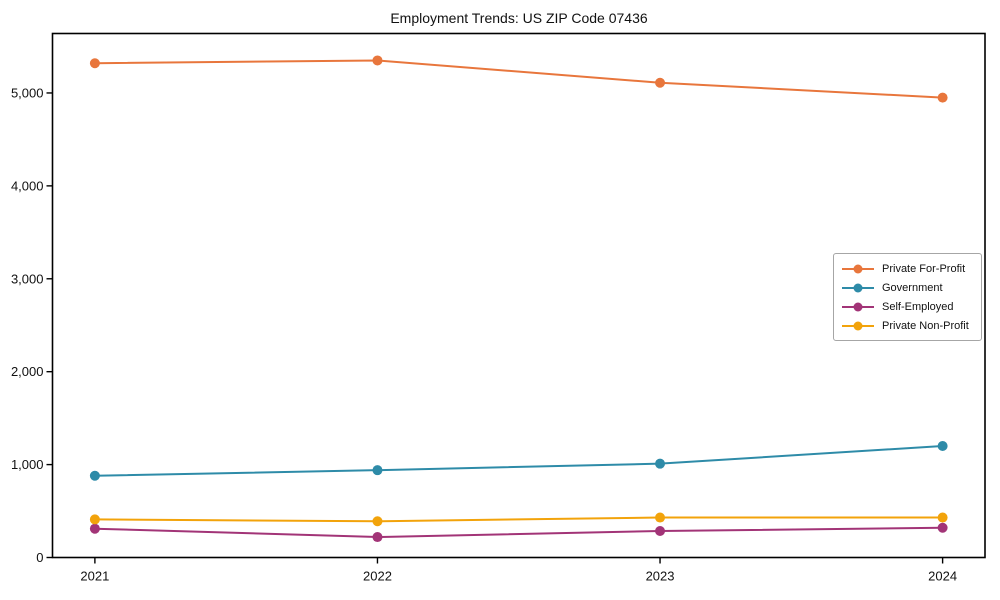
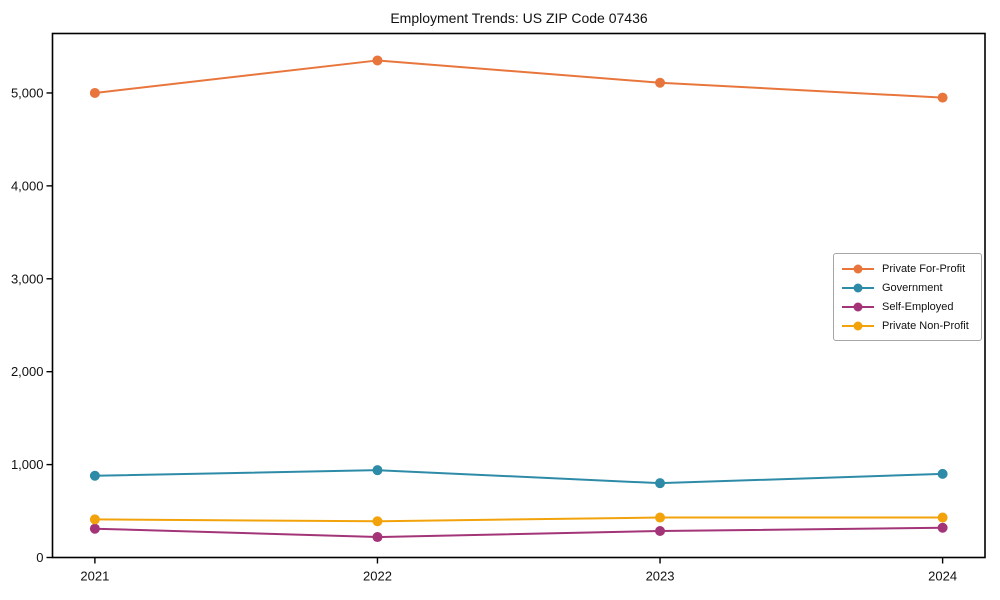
Private For-Profit/2021: 5300 -> 5000
Government/2023: 1000 -> 800
Government/2024: 1200 -> 900
